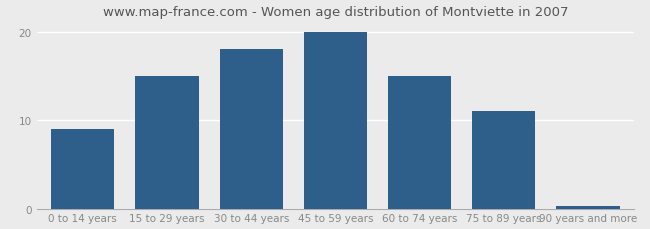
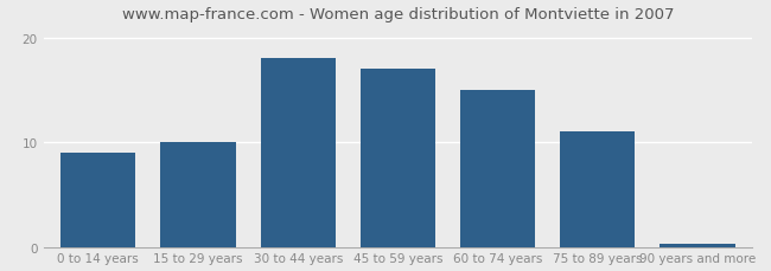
15 to 29 years: 15.0 -> 10.0
45 to 59 years: 20.0 -> 17.0
